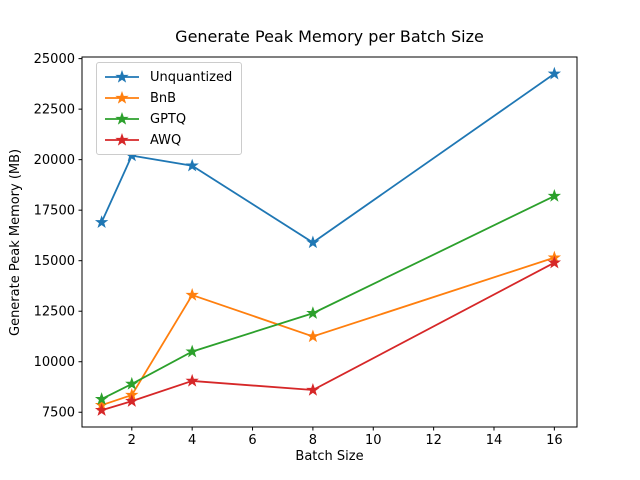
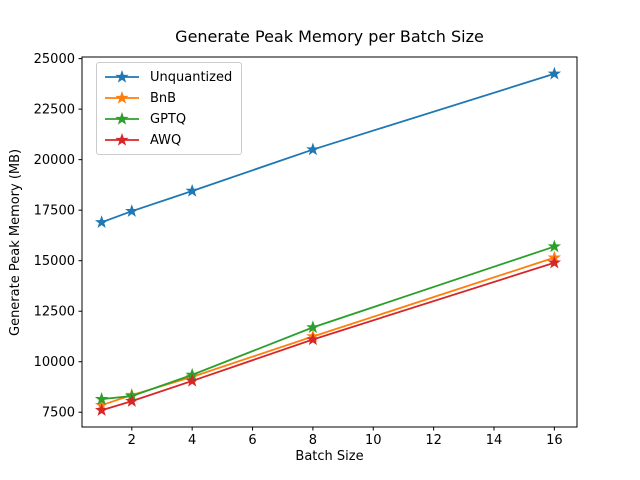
Unquantized/2: 20200 -> 17400
GPTQ/2: 8900 -> 8300
Unquantized/4: 19700 -> 18400
BnB/4: 13300 -> 9200
GPTQ/4: 10500 -> 9400
Unquantized/8: 15900 -> 20500
GPTQ/8: 12400 -> 11700
AWQ/8: 8600 -> 11100
GPTQ/16: 18200 -> 15700
